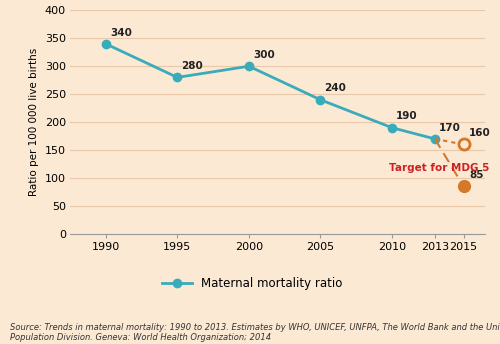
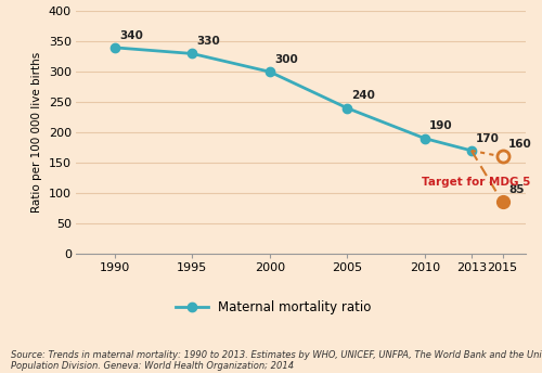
1995: 280 -> 330
